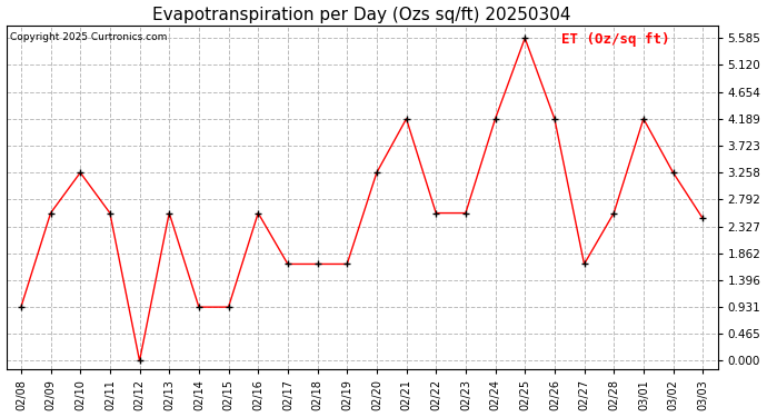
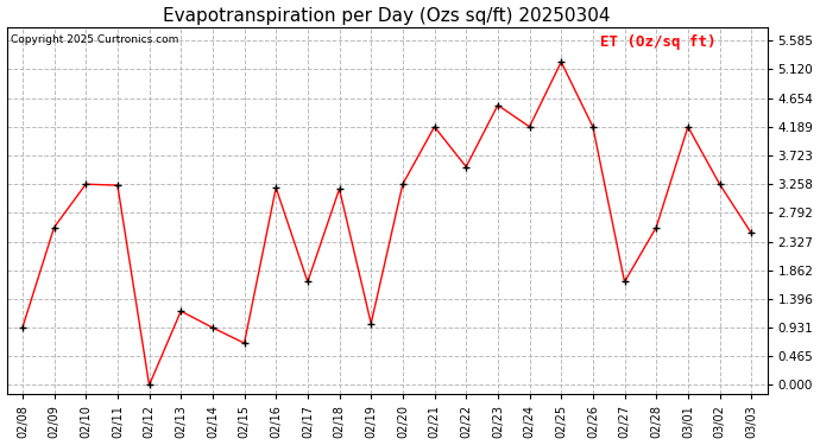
02/11: 2.56 -> 3.24
02/13: 2.56 -> 1.20
02/15: 0.93 -> 0.68
02/16: 2.56 -> 3.20
02/18: 1.68 -> 3.18
02/19: 1.68 -> 1.00
02/22: 2.56 -> 3.54
02/23: 2.56 -> 4.54
02/25: 5.58 -> 5.24
